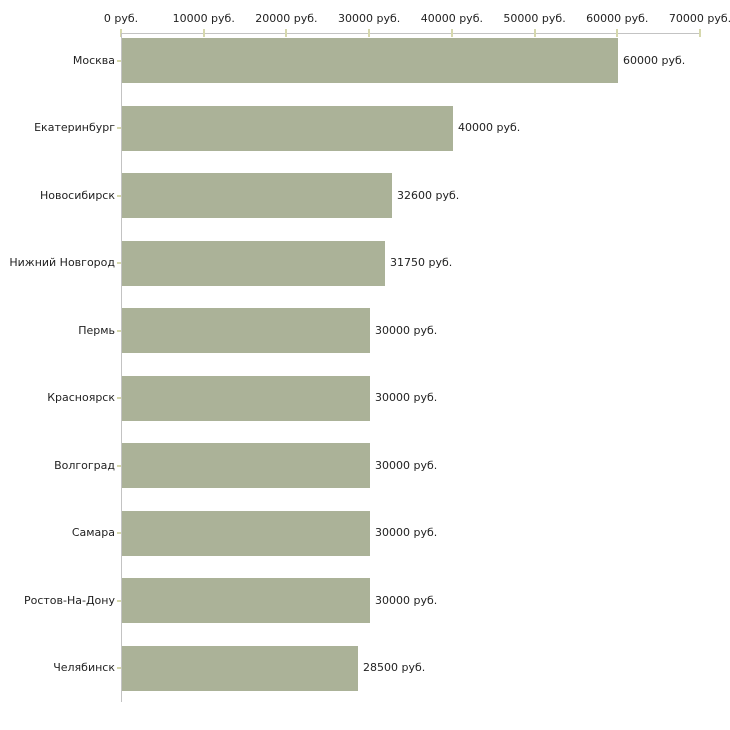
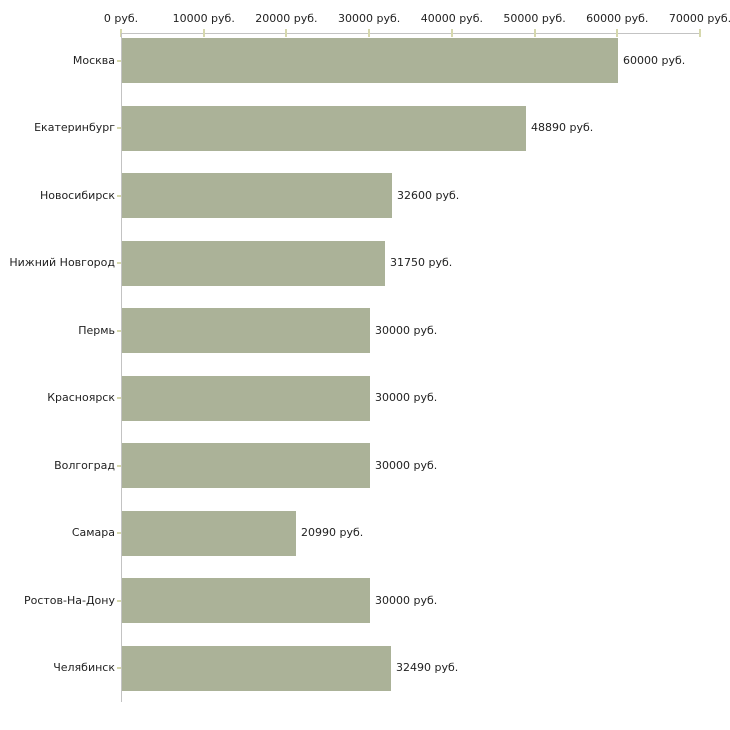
Екатеринбург: 40000 -> 48890
Самара: 30000 -> 20990
Челябинск: 28500 -> 32490
